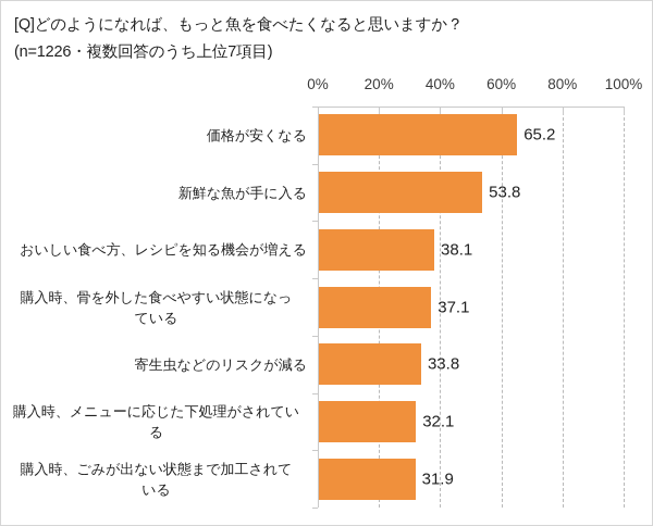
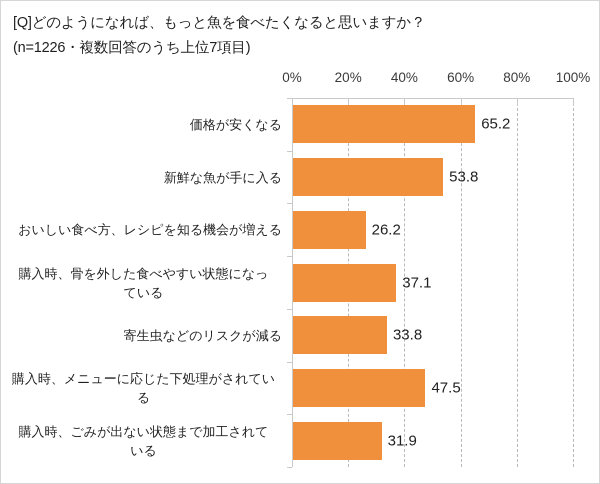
おいしい食べ方、レシピを知る機会が増える: 38.1 -> 26.2
購入時、メニューに応じた下処理がされている: 32.1 -> 47.5
